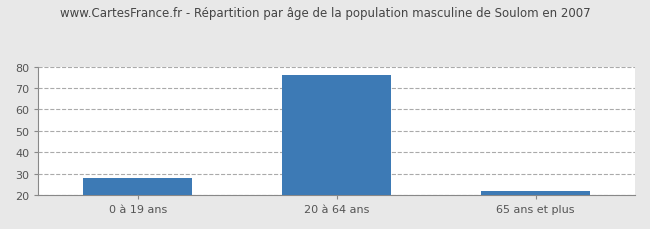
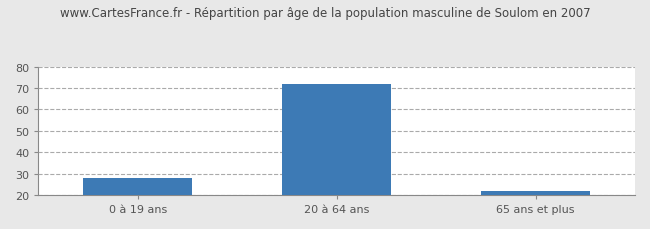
20 à 64 ans: 76 -> 72
